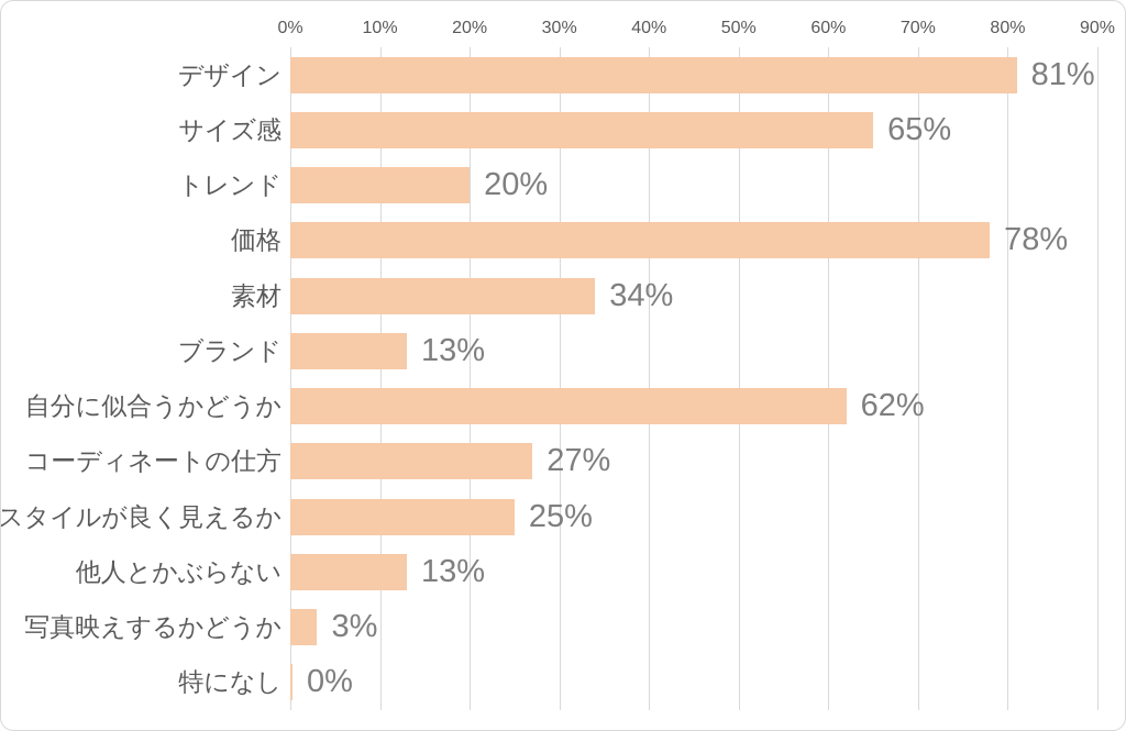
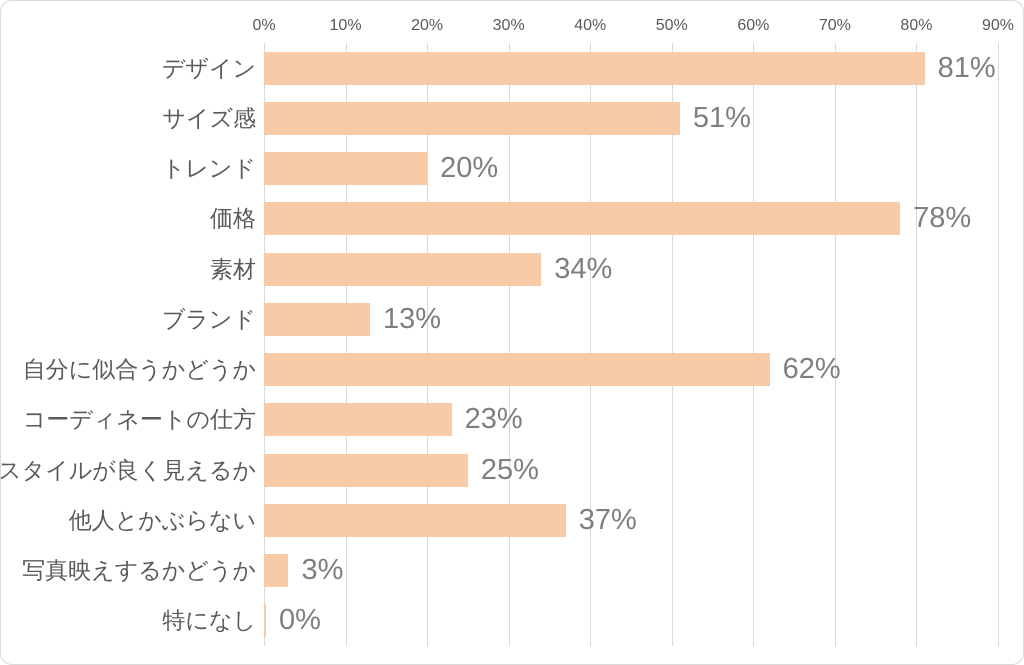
サイズ感: 65% -> 51%
コーディネートの仕方: 27% -> 23%
他人とかぶらない: 13% -> 37%
